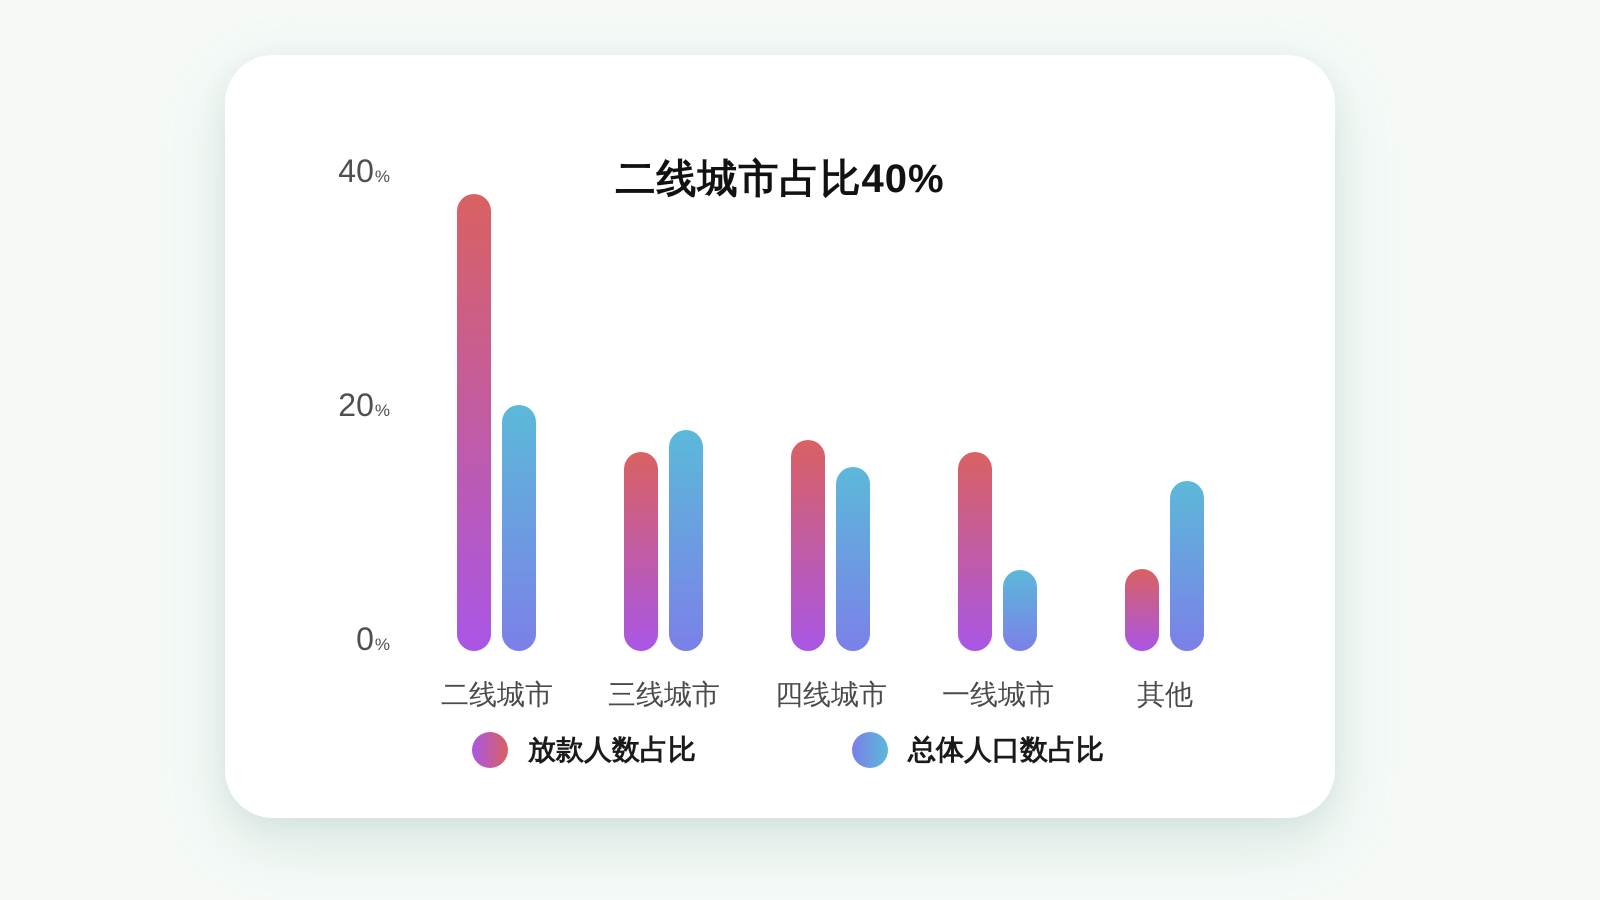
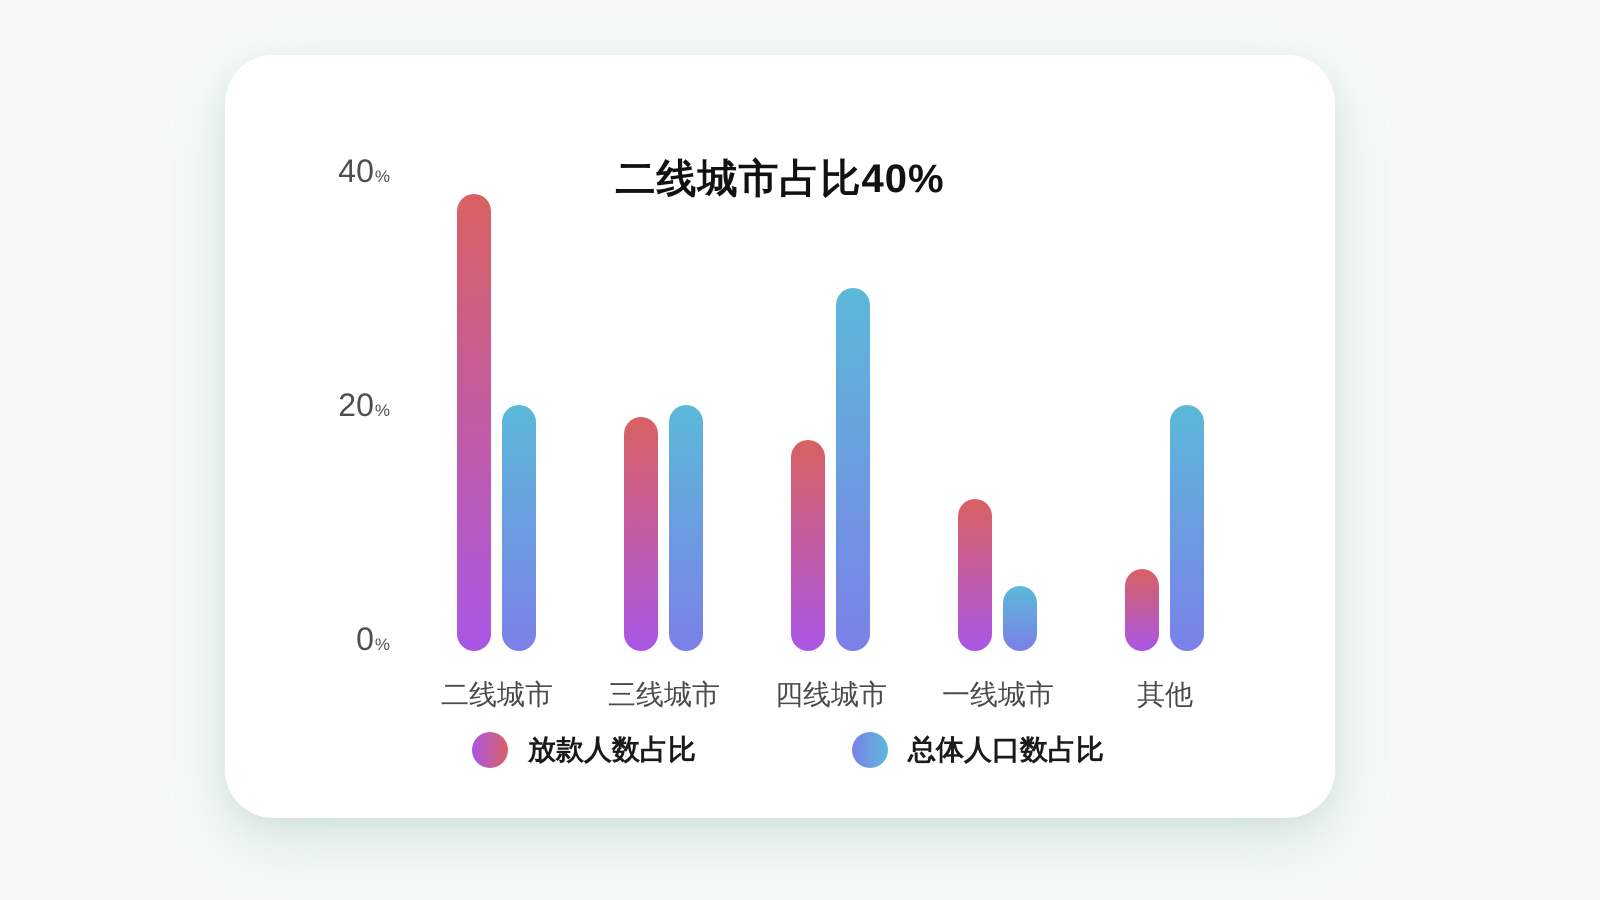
放款人数占比/三线城市: 16 -> 19
总体人口数占比/三线城市: 17.9 -> 20.0
总体人口数占比/四线城市: 14.7 -> 30.0
放款人数占比/一线城市: 16 -> 12
总体人口数占比/一线城市: 5.9 -> 4.5
总体人口数占比/其他: 13.5 -> 20.0
